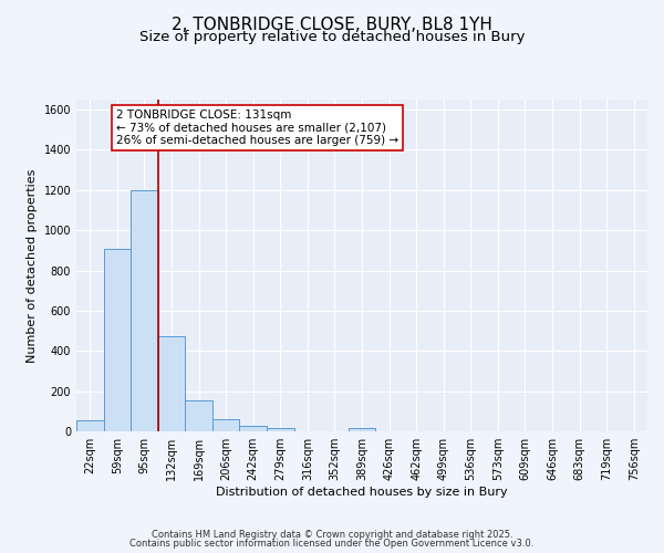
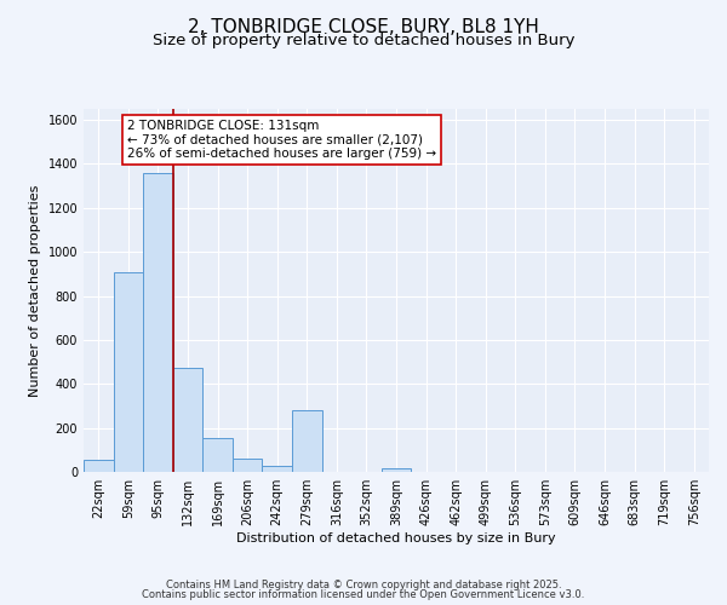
95sqm: 1200 -> 1360
279sqm: 20 -> 280
